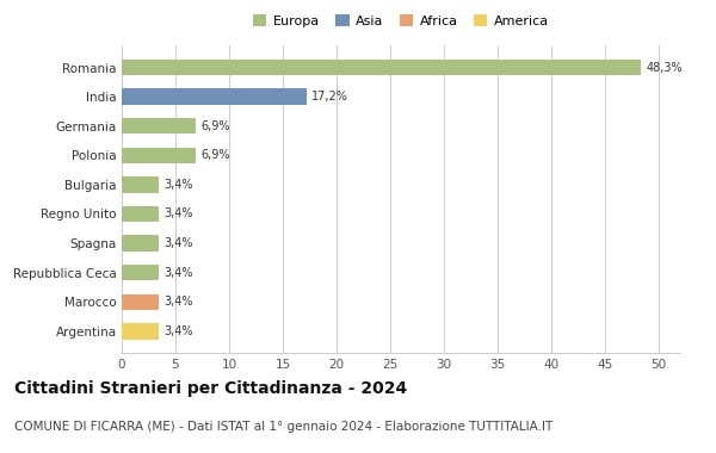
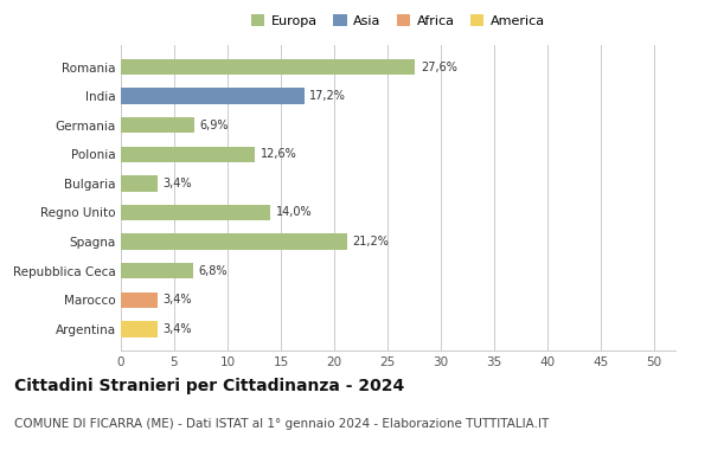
Romania: 48,3% -> 27,6%
Polonia: 6,9% -> 12,6%
Regno Unito: 3,4% -> 14,0%
Spagna: 3,4% -> 21,2%
Repubblica Ceca: 3,4% -> 6,8%
